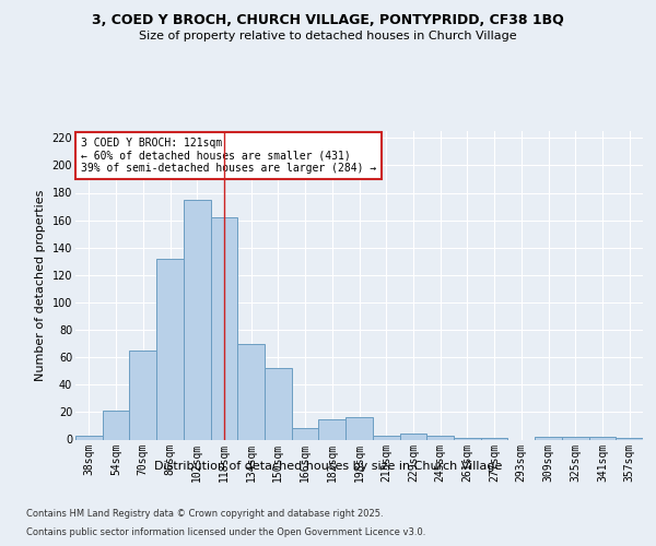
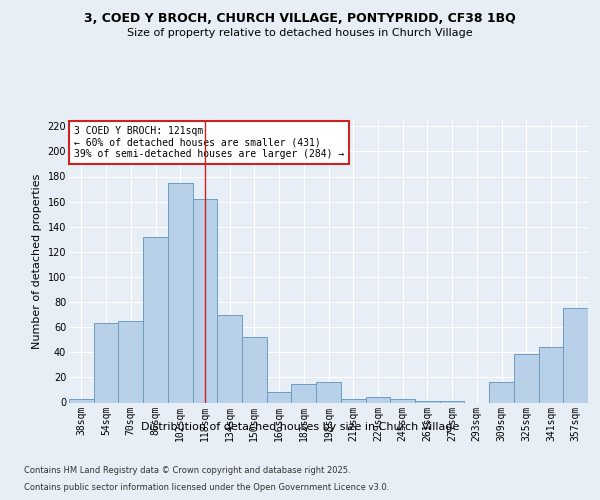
54sqm: 21 -> 63
309sqm: 2 -> 16
325sqm: 2 -> 39
341sqm: 2 -> 44
357sqm: 1 -> 75
